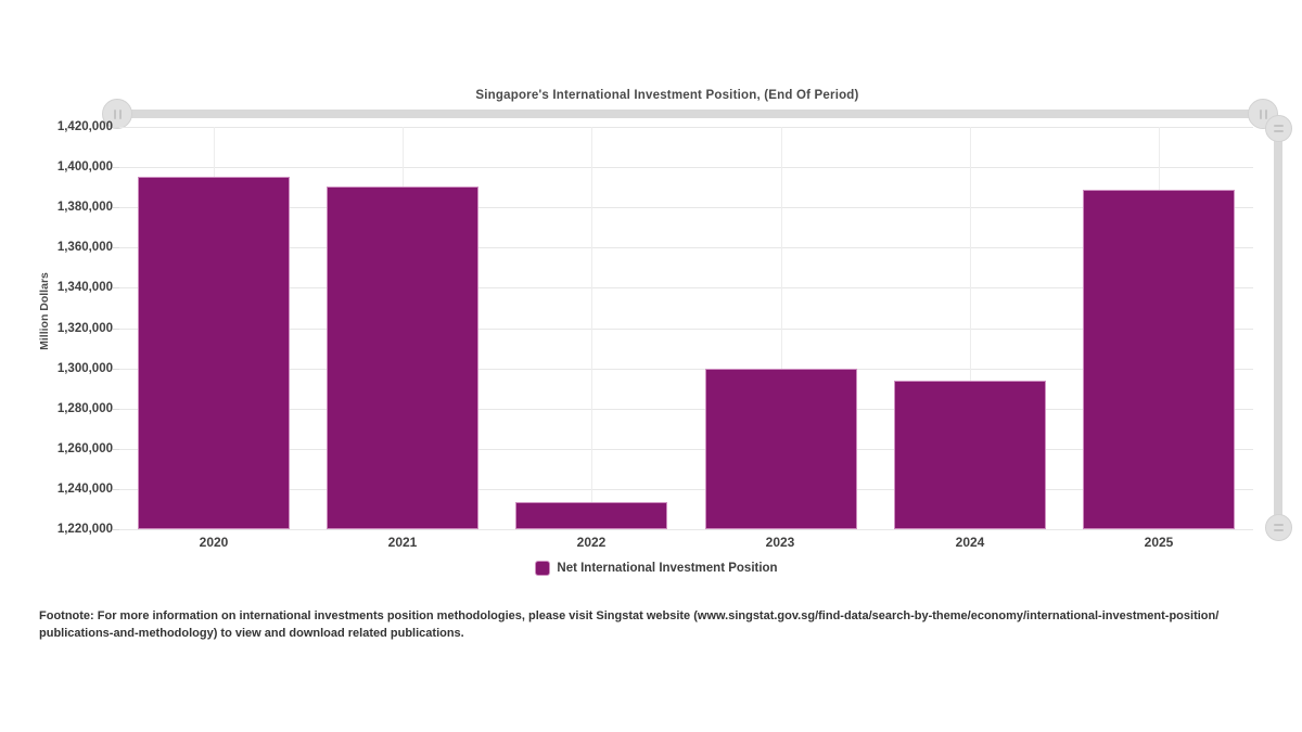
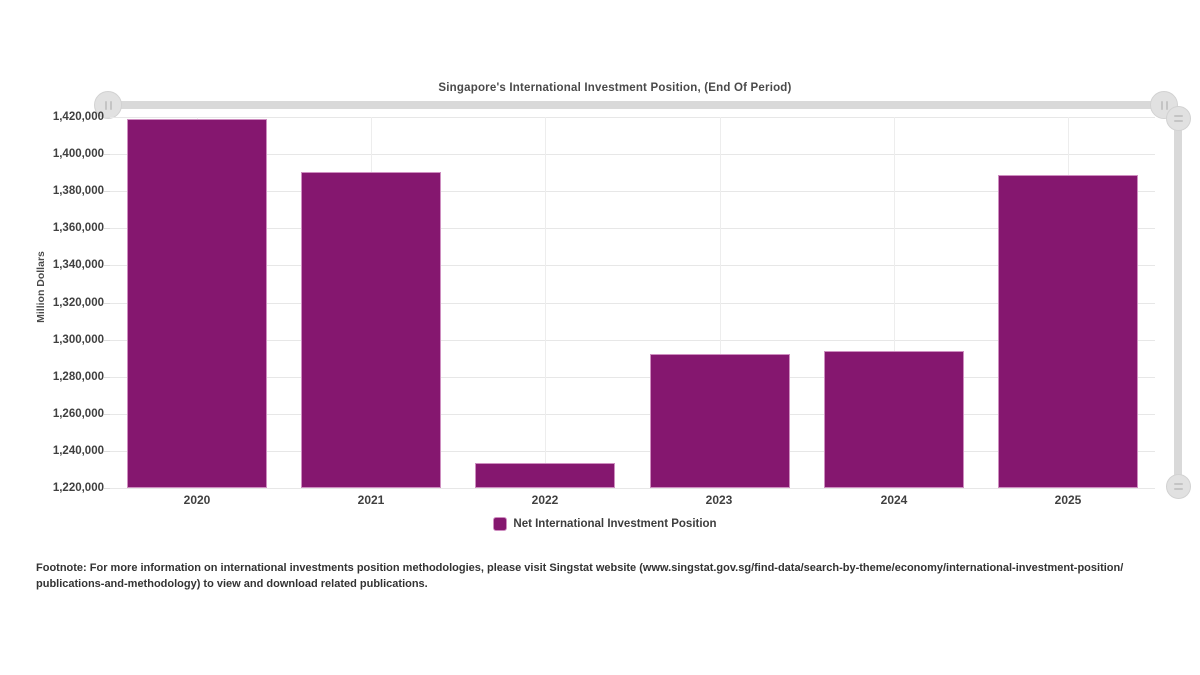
2020: 1395000 -> 1419000
2023: 1300000 -> 1292000
